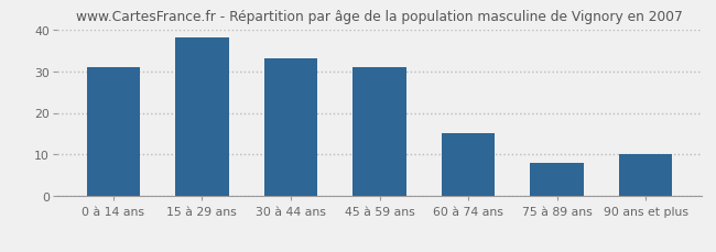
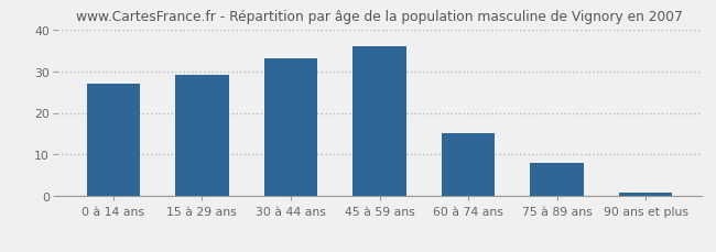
0 à 14 ans: 31 -> 27
15 à 29 ans: 38 -> 29
45 à 59 ans: 31 -> 36
90 ans et plus: 10 -> 1
